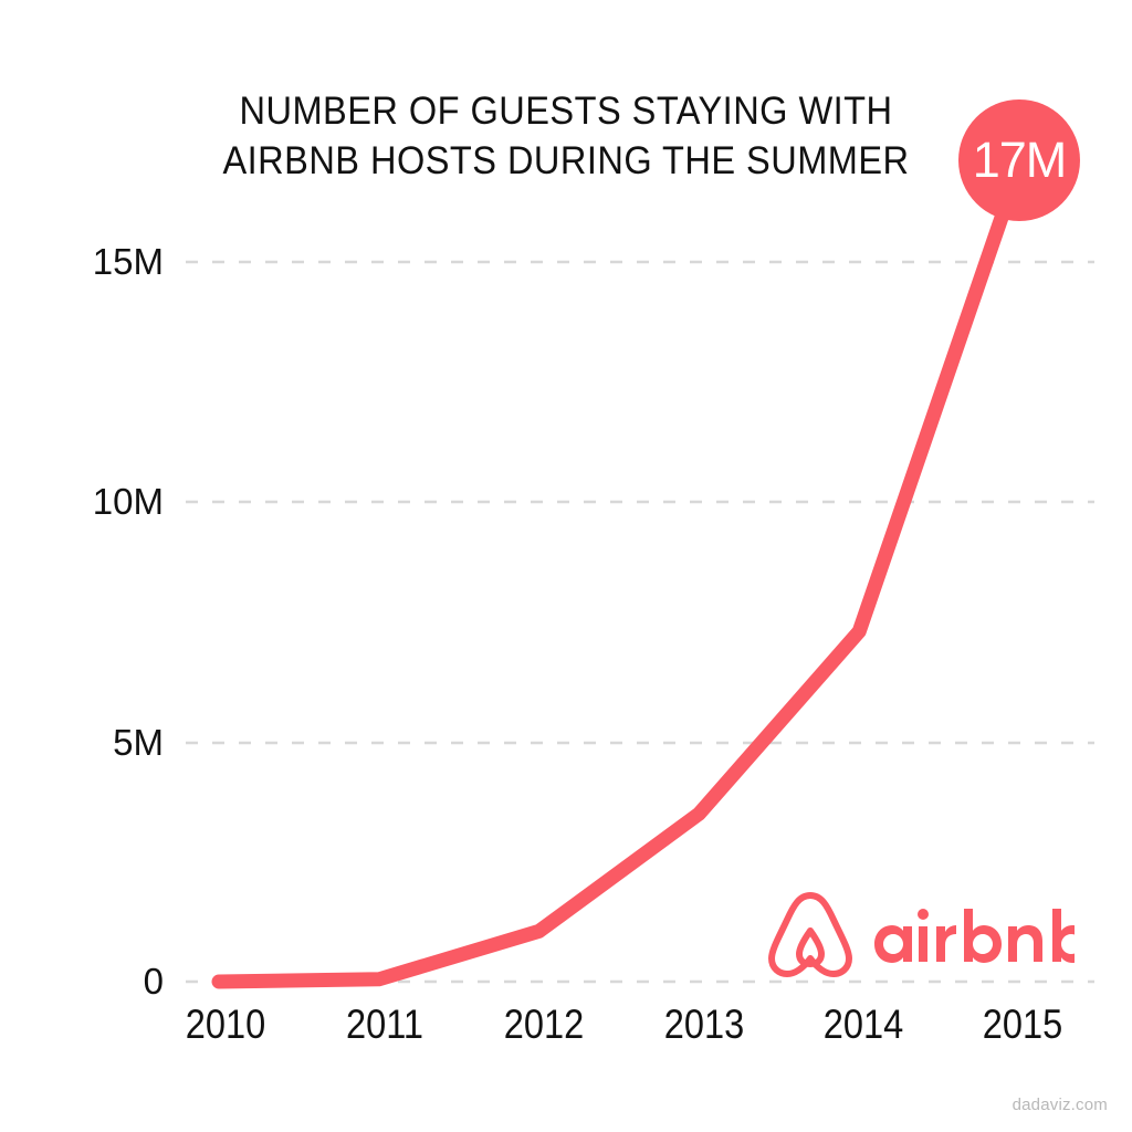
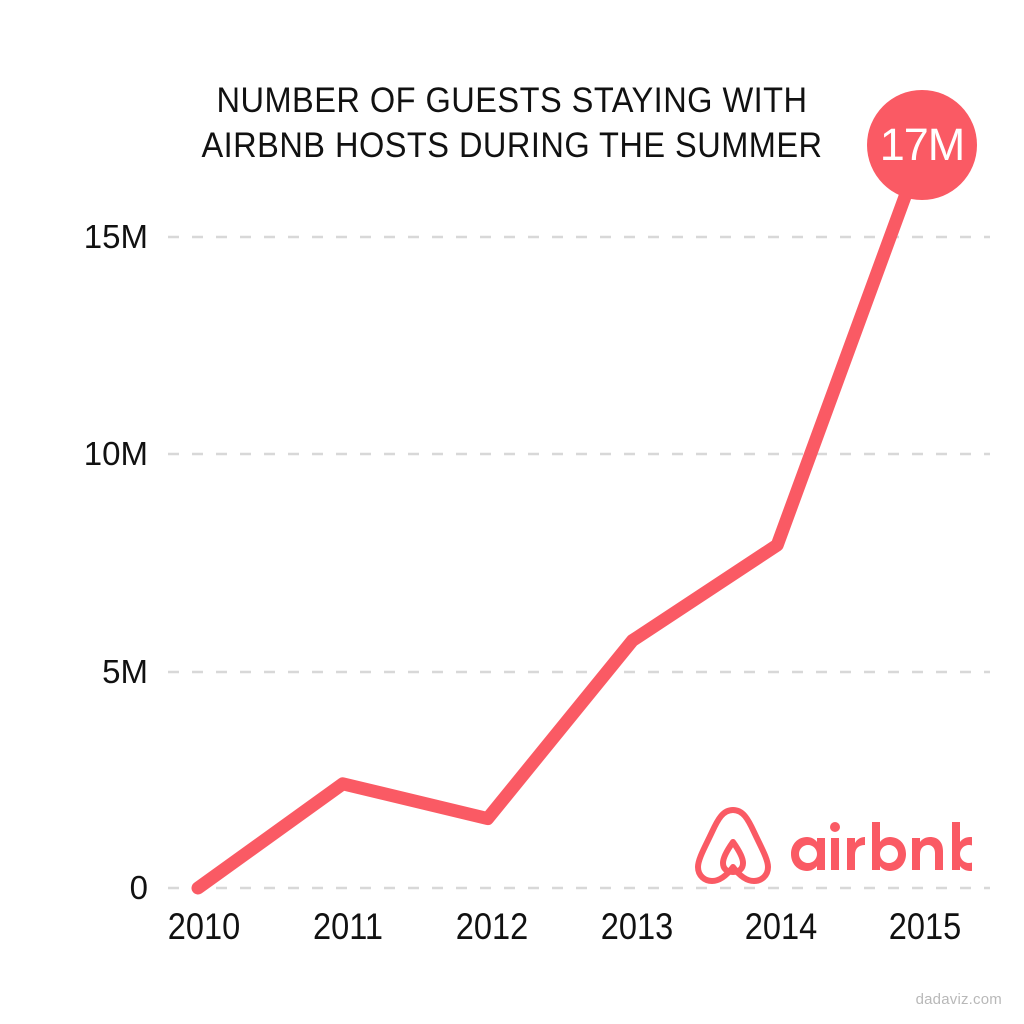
2011: 0.1M -> 2.4M
2012: 1.1M -> 1.6M
2013: 3.5M -> 5.7M
2014: 7.3M -> 7.9M
